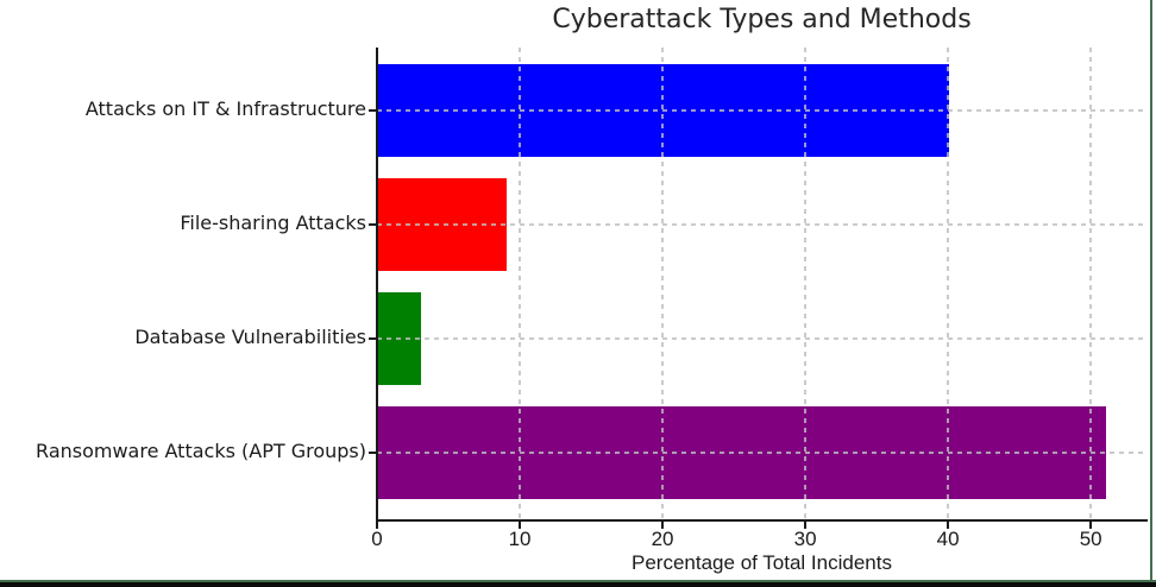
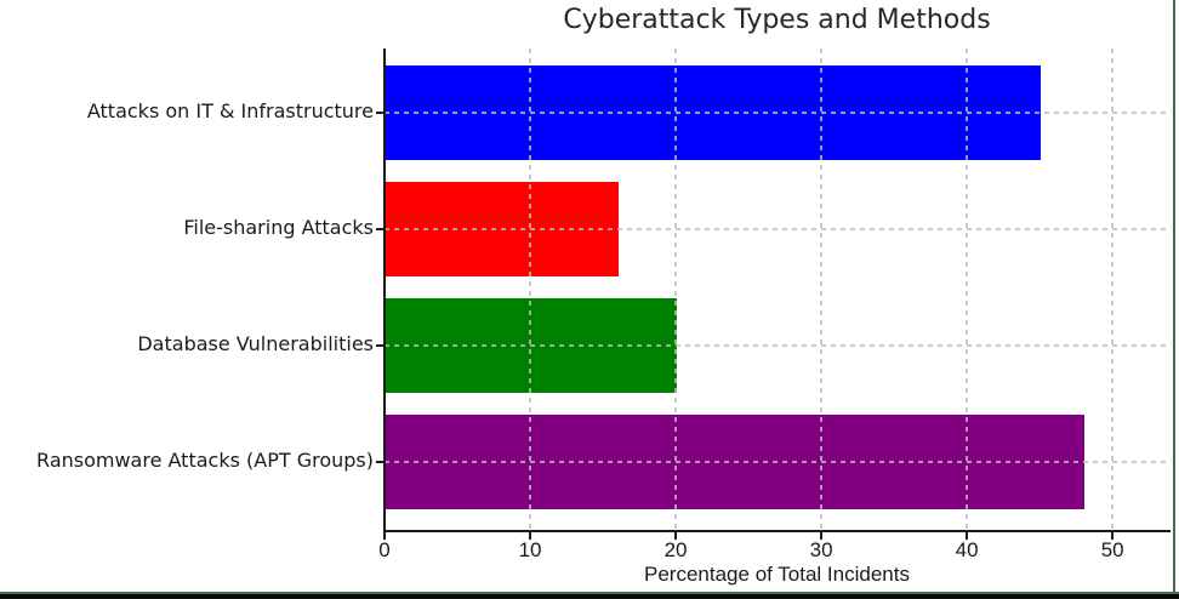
Attacks on IT & Infrastructure: 40 -> 45
File-sharing Attacks: 9 -> 16
Database Vulnerabilities: 3 -> 20
Ransomware Attacks (APT Groups): 51 -> 48
